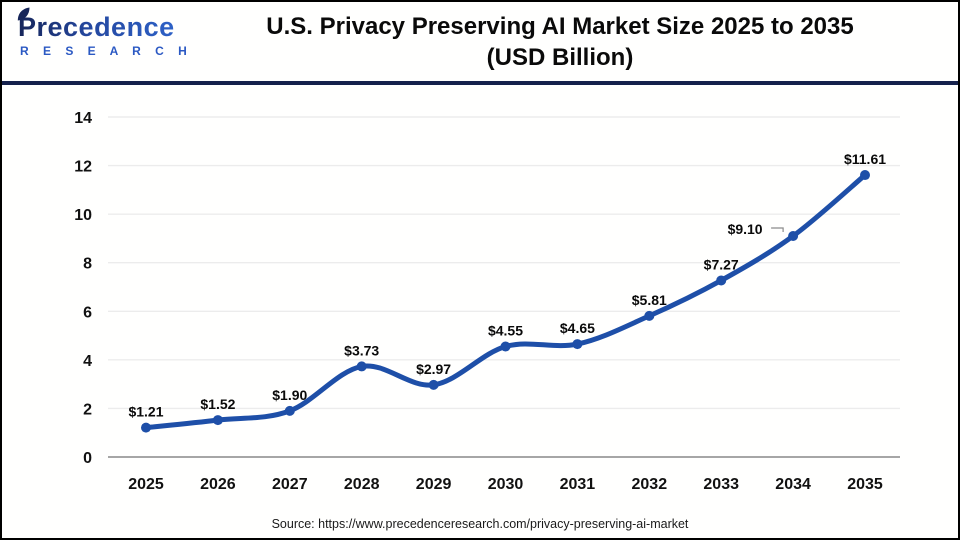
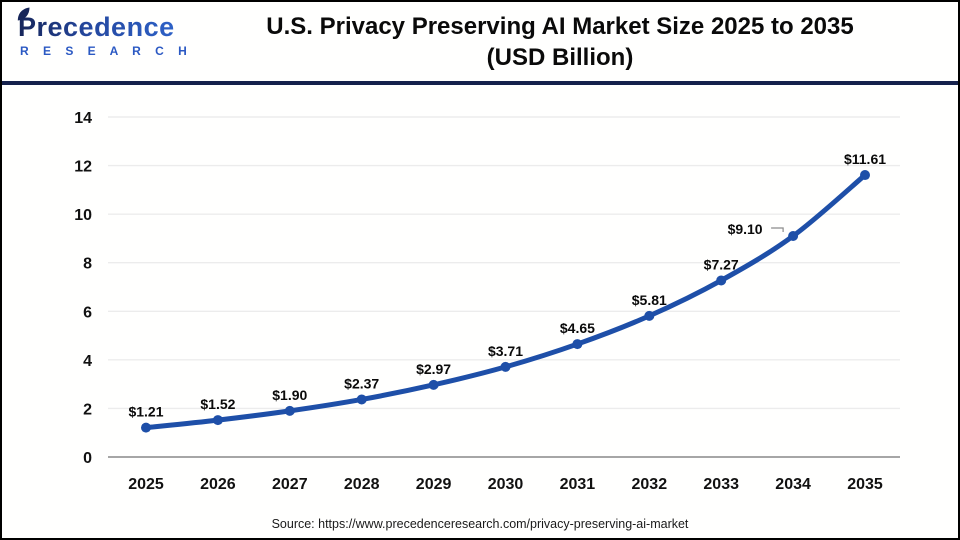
2028: $3.73 -> $2.37
2030: $4.55 -> $3.71
